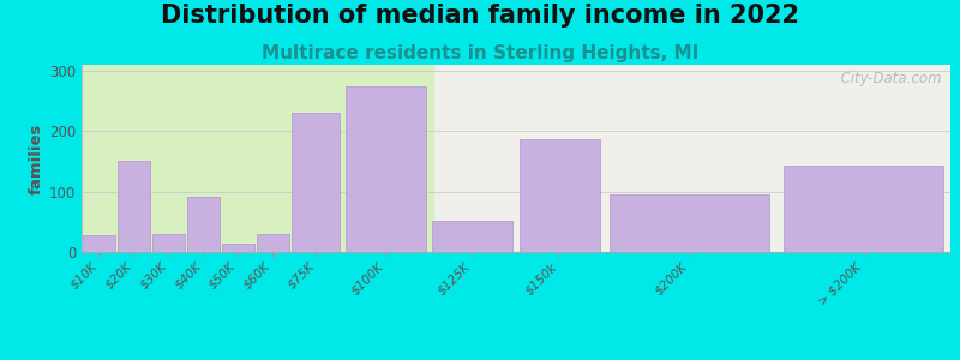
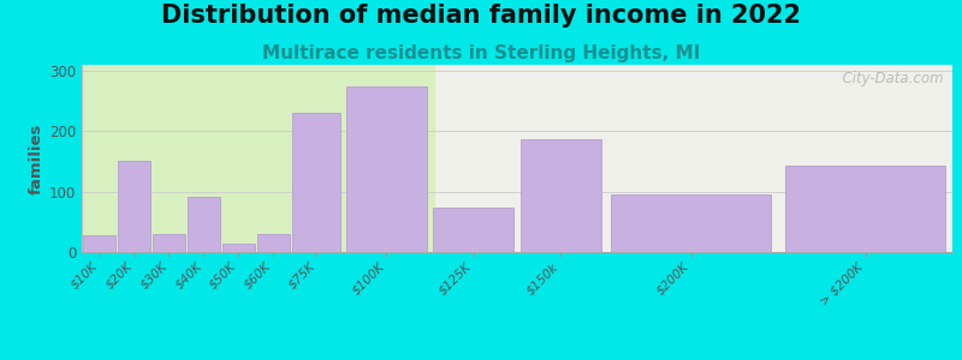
$125K: 52 -> 74
